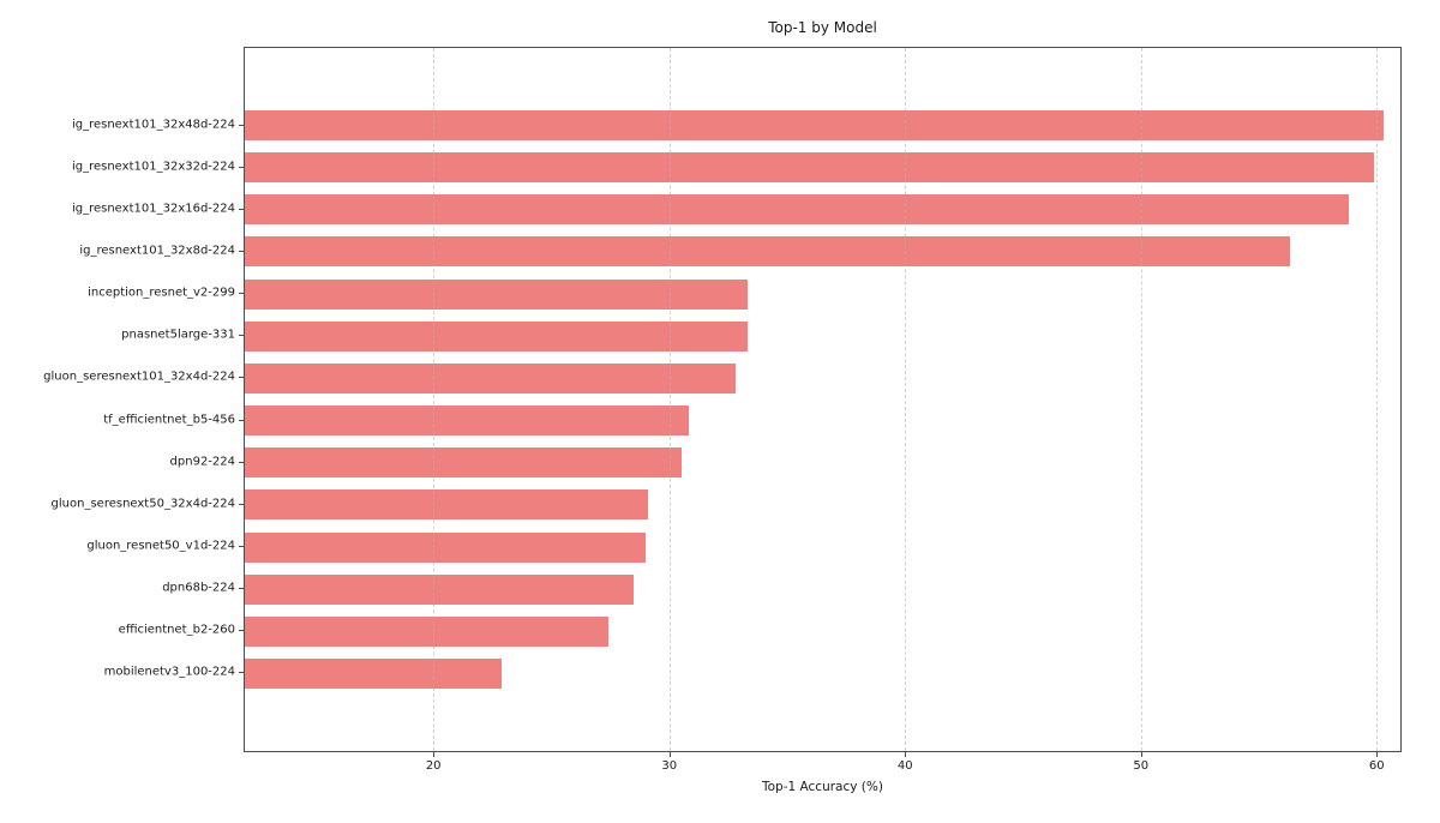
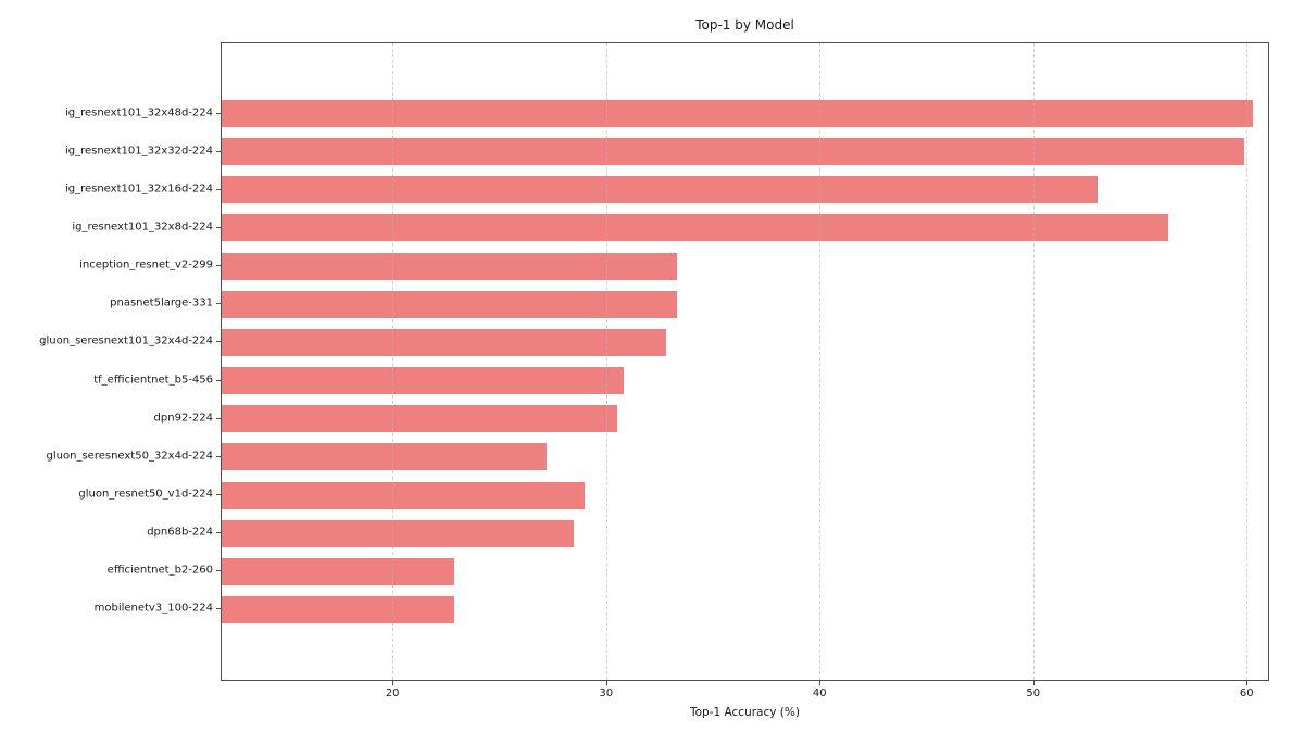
ig_resnext101_32x16d-224: 58.8 -> 53.0
gluon_seresnext50_32x4d-224: 29.1 -> 27.2
efficientnet_b2-260: 27.4 -> 22.9
